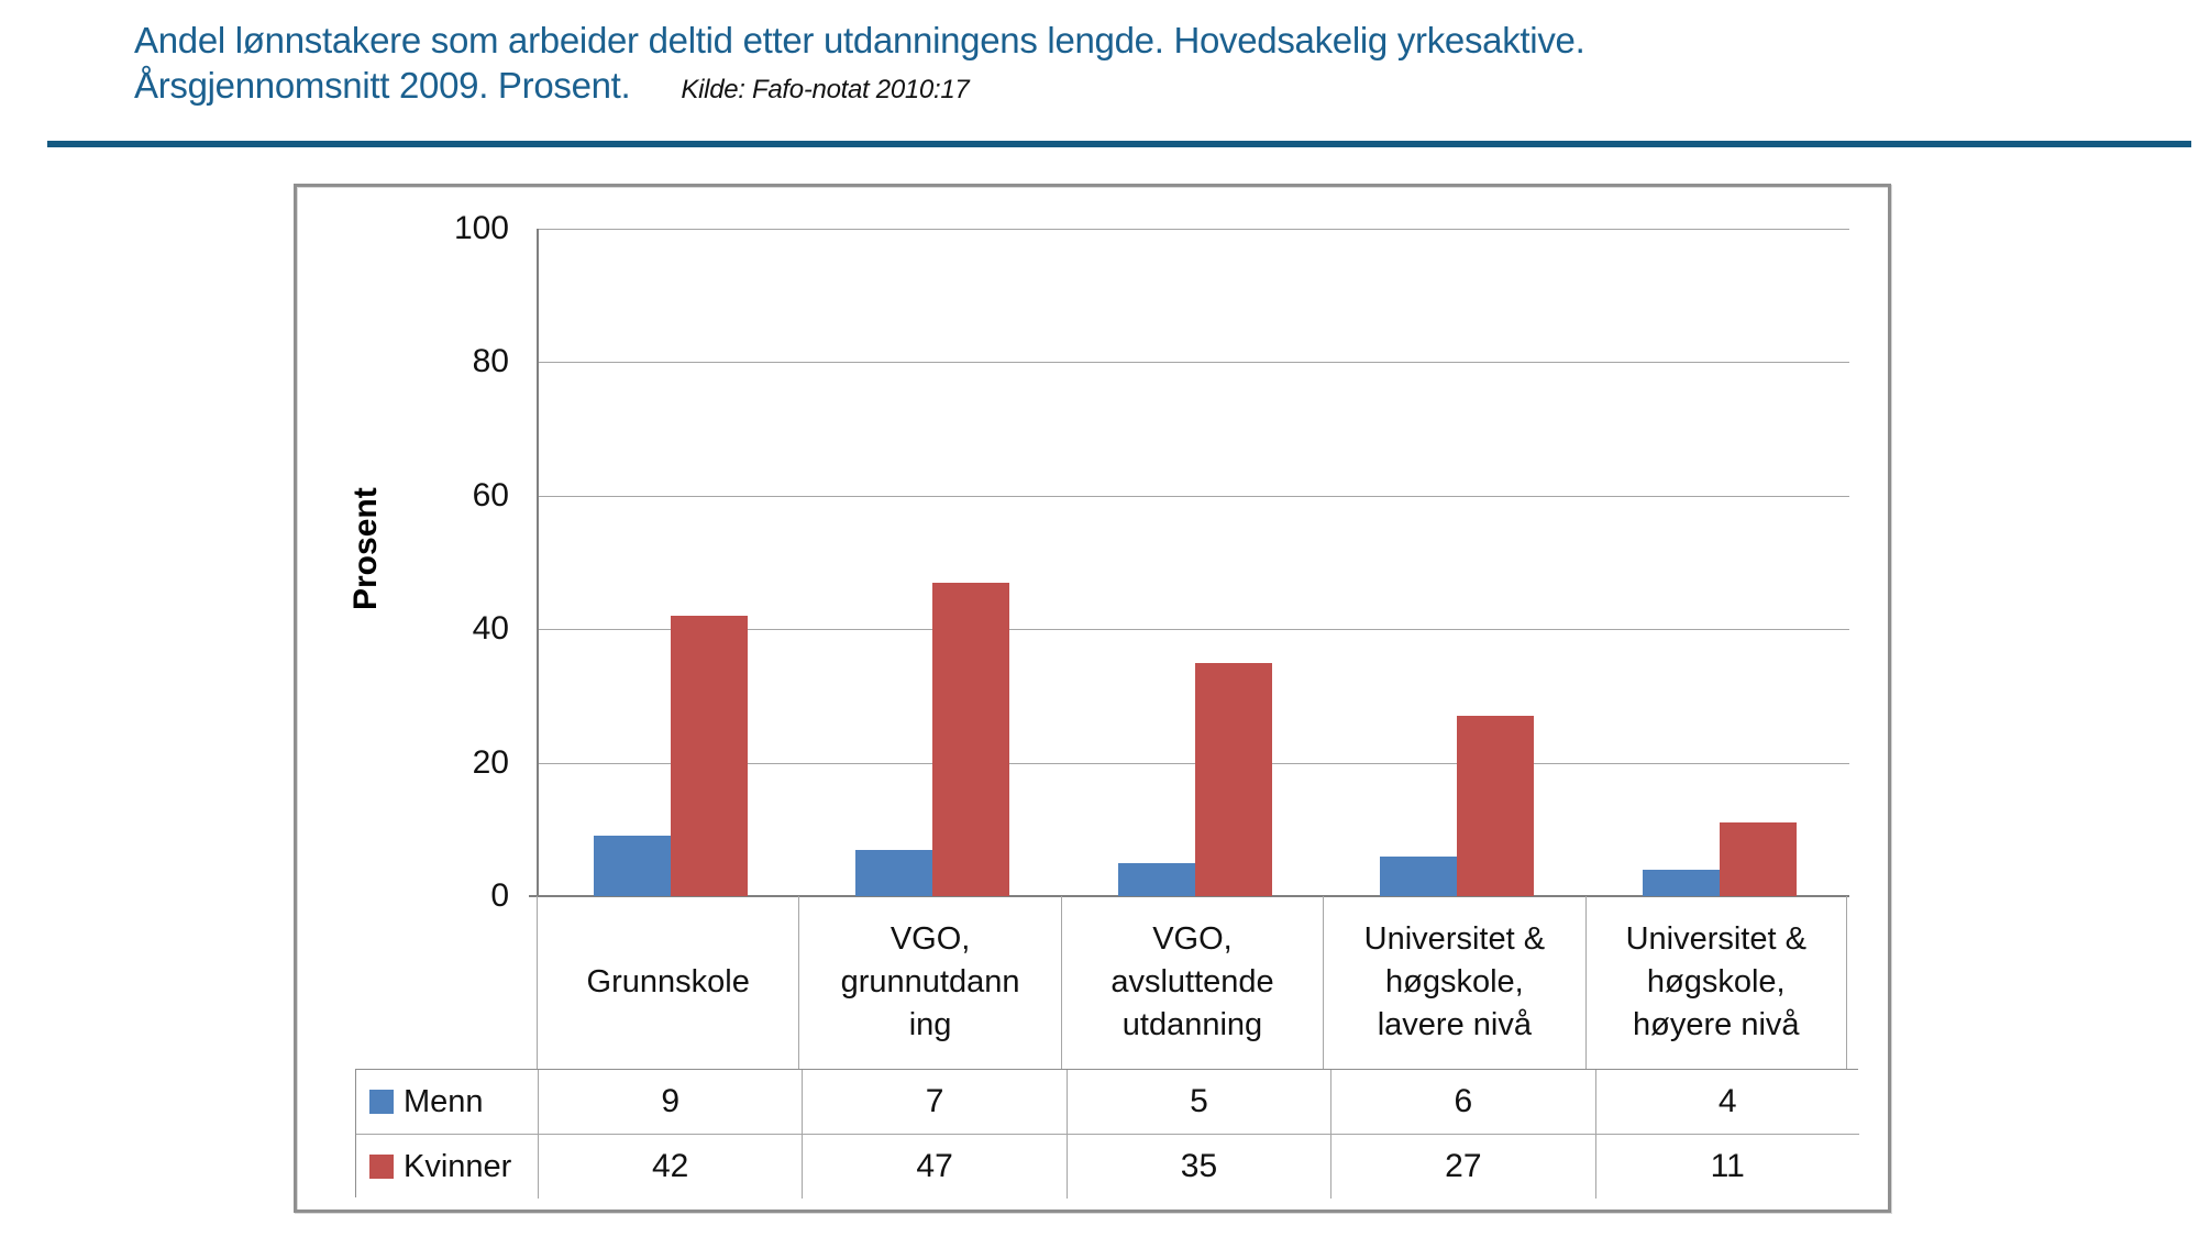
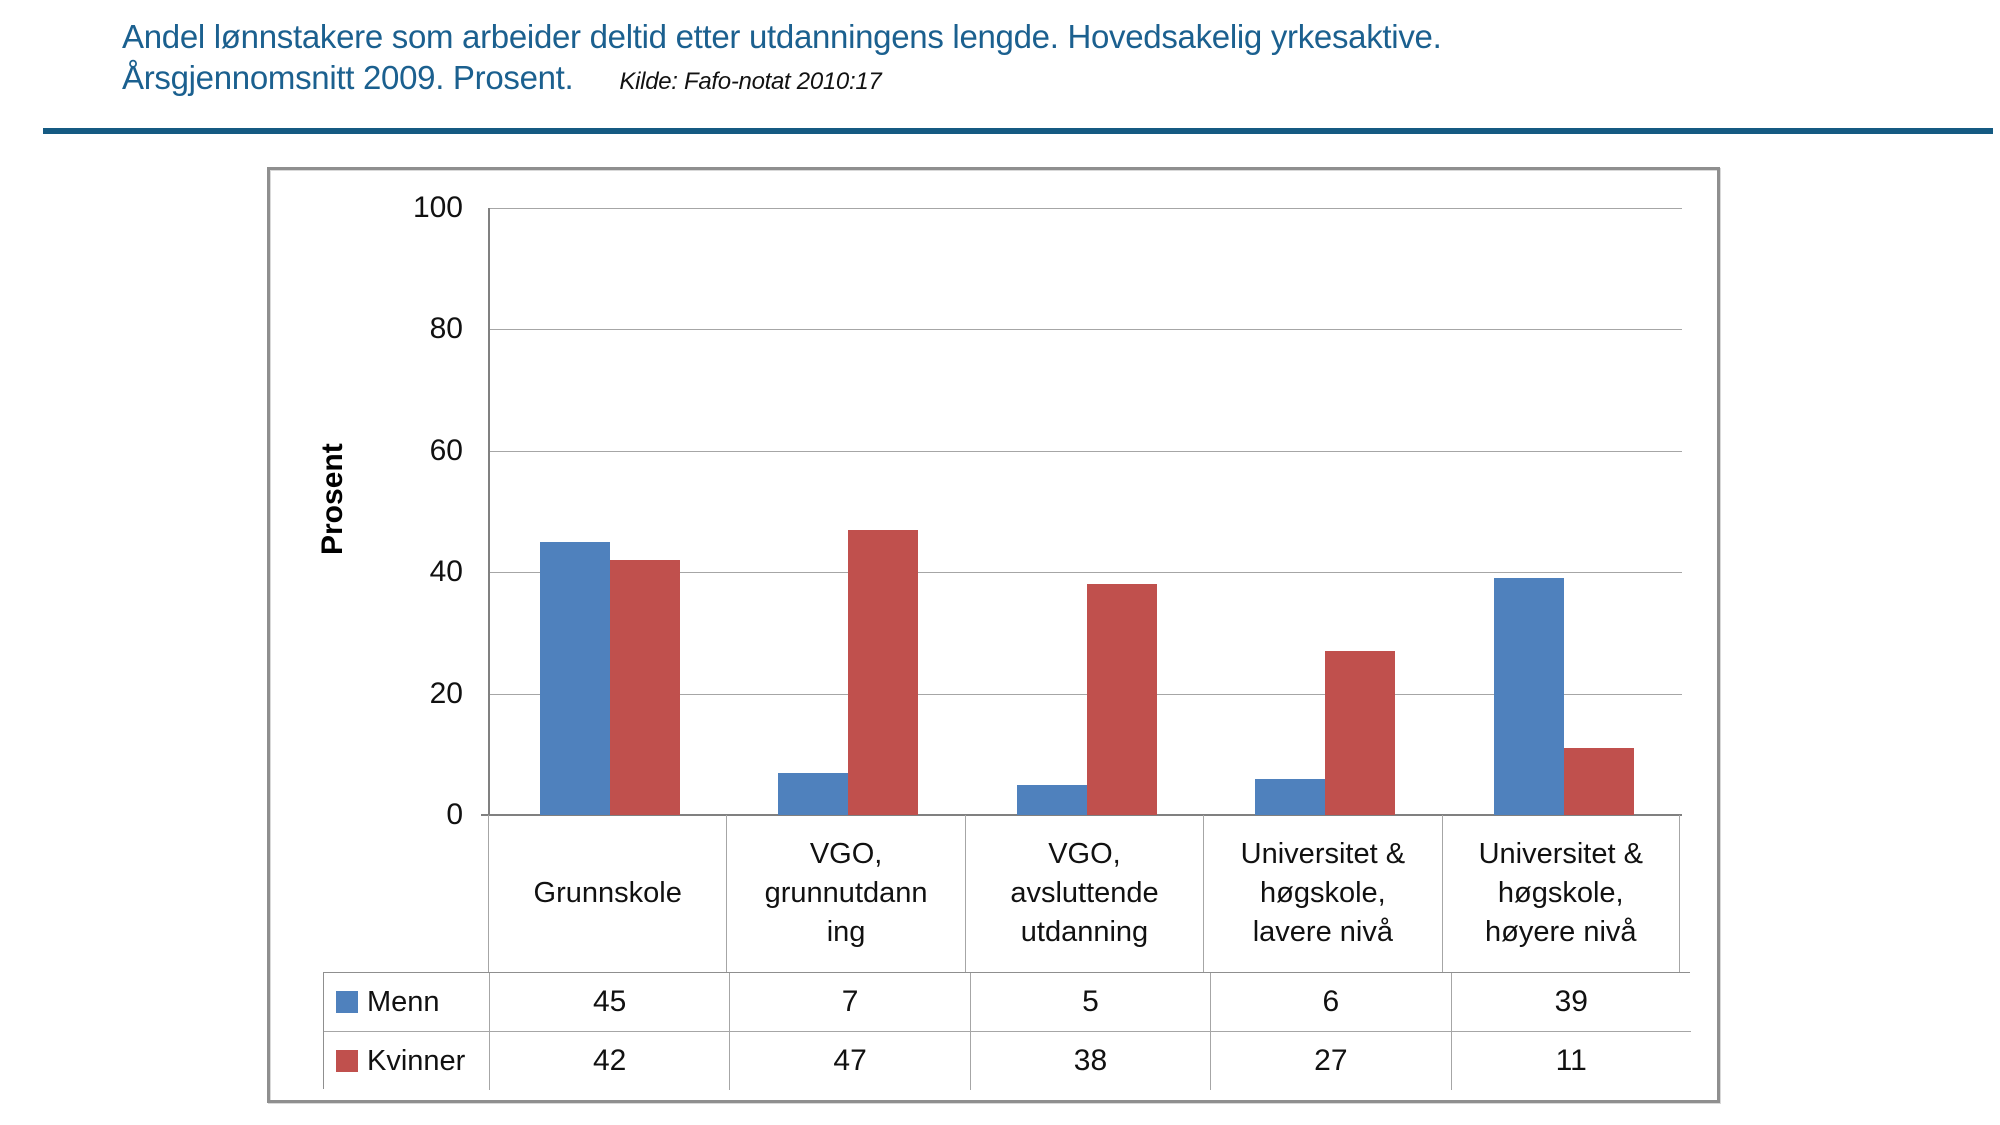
Menn/Grunnskole: 9 -> 45
Kvinner/VGO, avsluttende utdanning: 35 -> 38
Menn/Universitet & høgskole, høyere nivå: 4 -> 39
